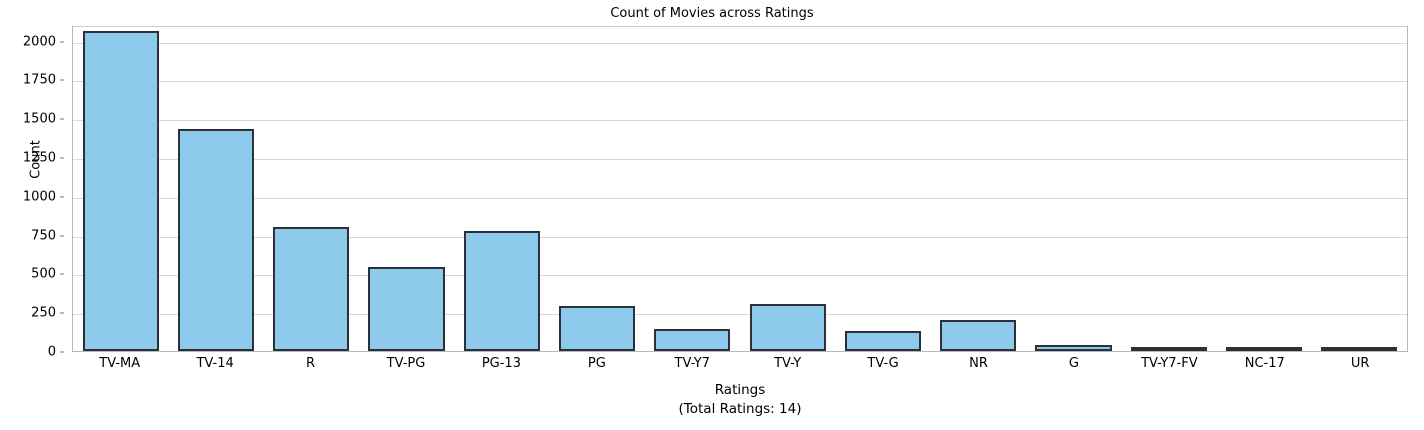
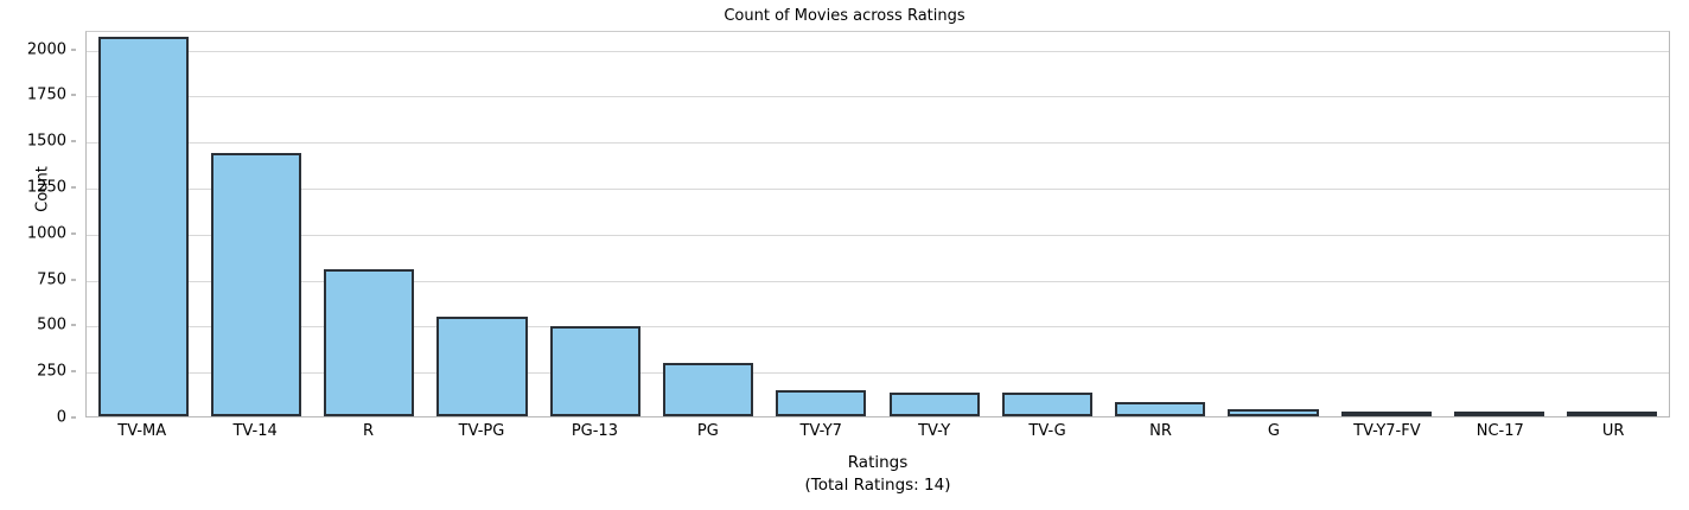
PG-13: 770 -> 490
TV-Y: 300 -> 130
NR: 200 -> 80
